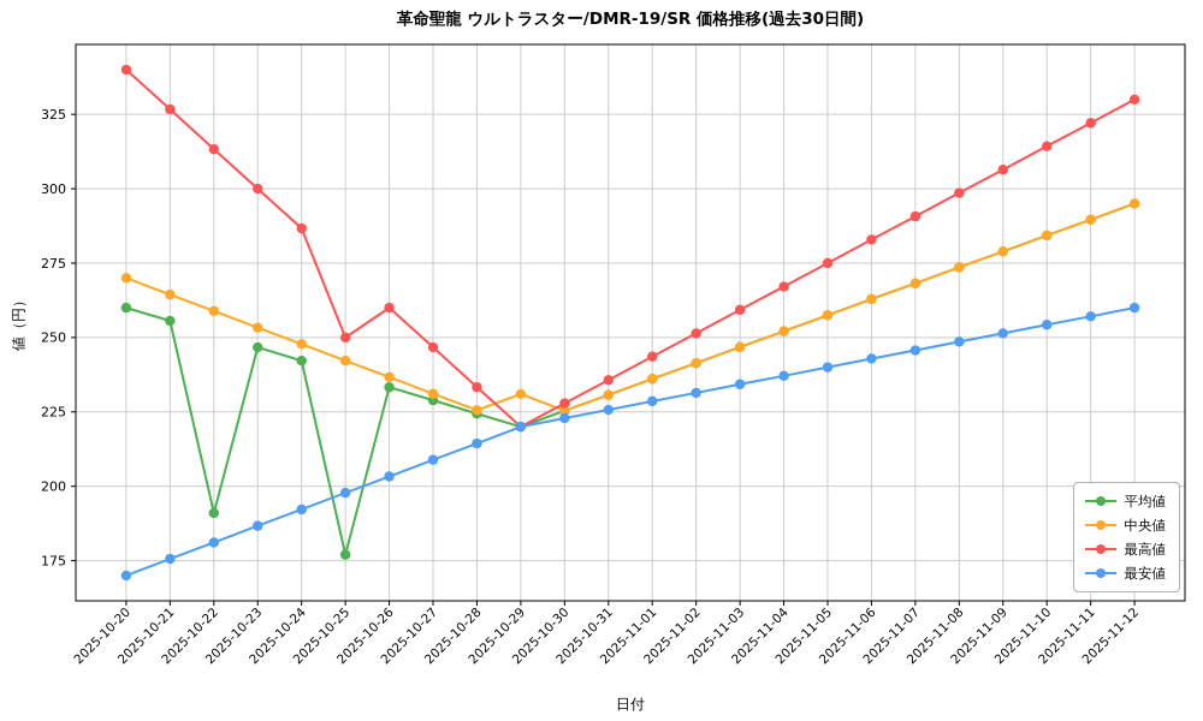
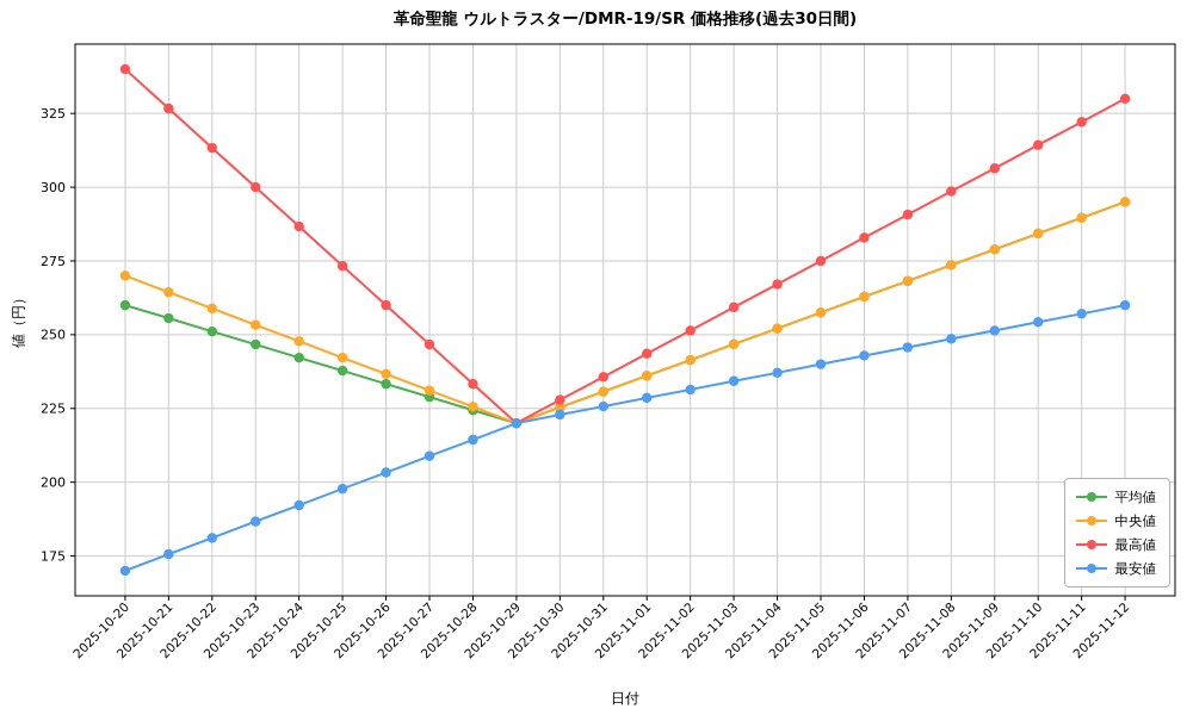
平均値/2025-10-22: 191 -> 251
平均値/2025-10-25: 177 -> 238
最高値/2025-10-25: 250 -> 273
中央値/2025-10-29: 231 -> 220
